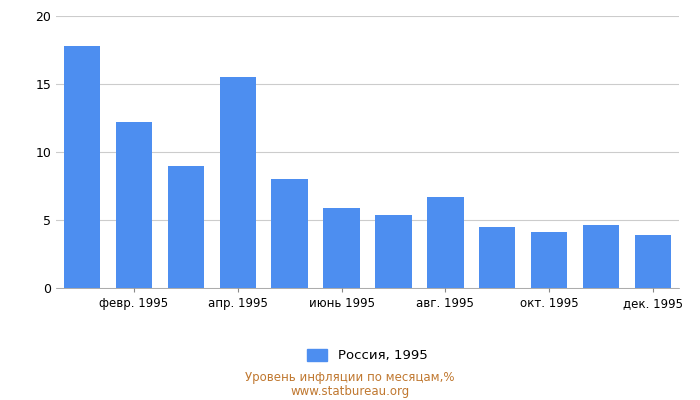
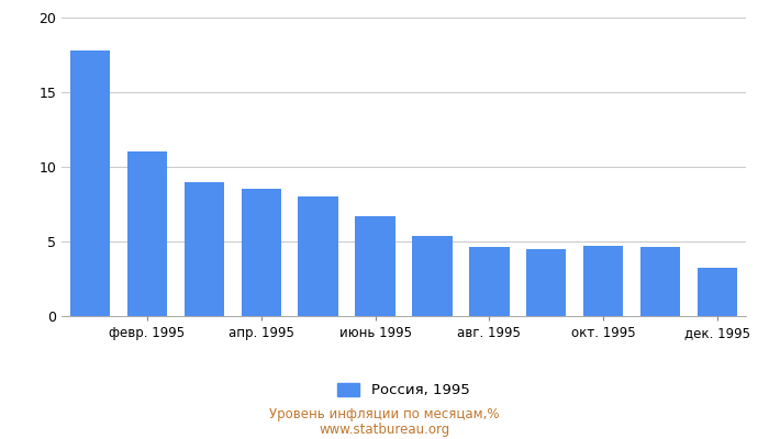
февр. 1995: 12.2 -> 11.0
апр. 1995: 15.5 -> 8.5
июнь 1995: 5.9 -> 6.7
авг. 1995: 6.7 -> 4.6
окт. 1995: 4.1 -> 4.7
дек. 1995: 3.9 -> 3.2
